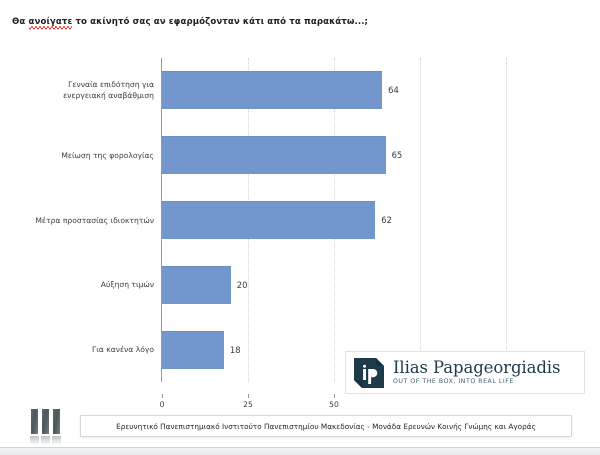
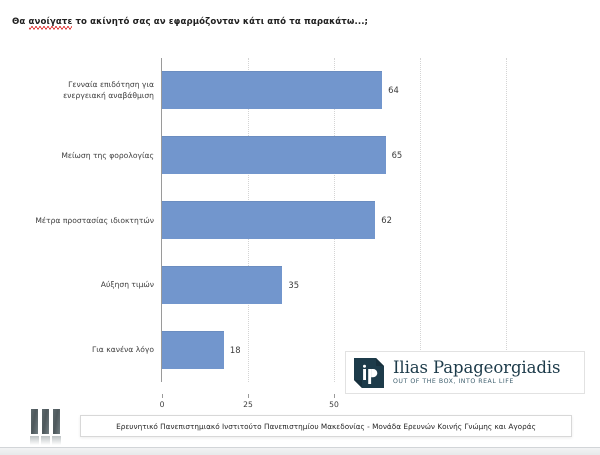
Αύξηση τιμών: 20 -> 35
